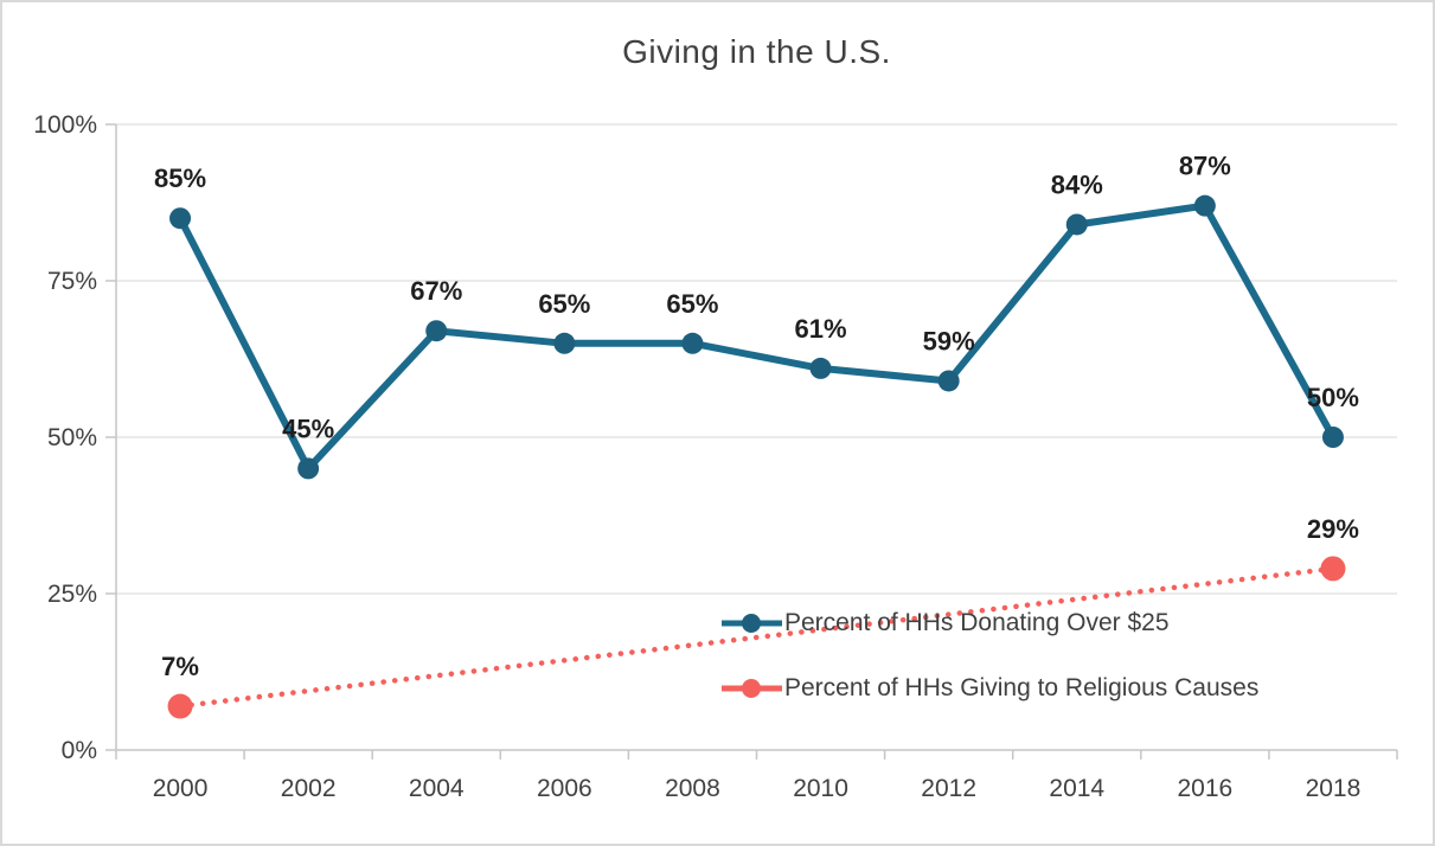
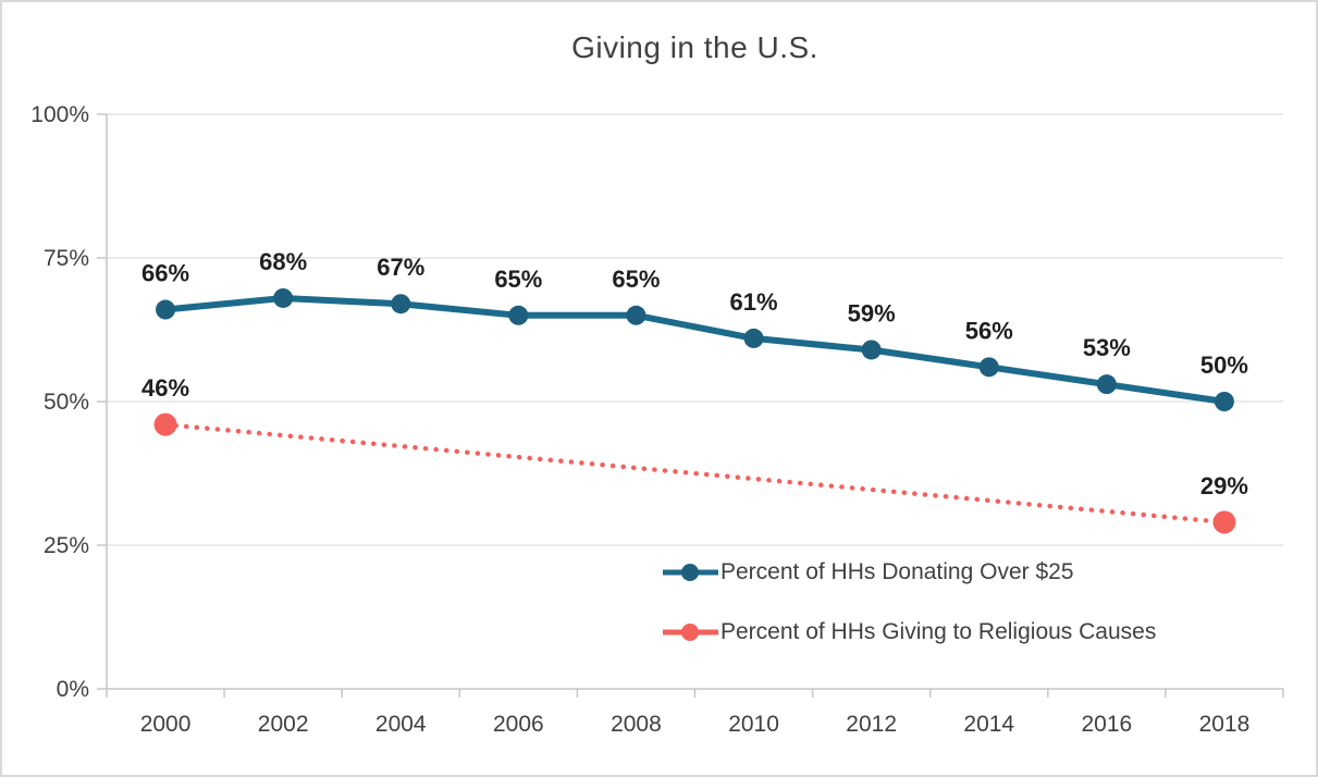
Percent of HHs Donating Over $25/2000: 85% -> 66%
Percent of HHs Giving to Religious Causes/2000: 7% -> 46%
Percent of HHs Donating Over $25/2002: 45% -> 68%
Percent of HHs Donating Over $25/2014: 84% -> 56%
Percent of HHs Donating Over $25/2016: 87% -> 53%
